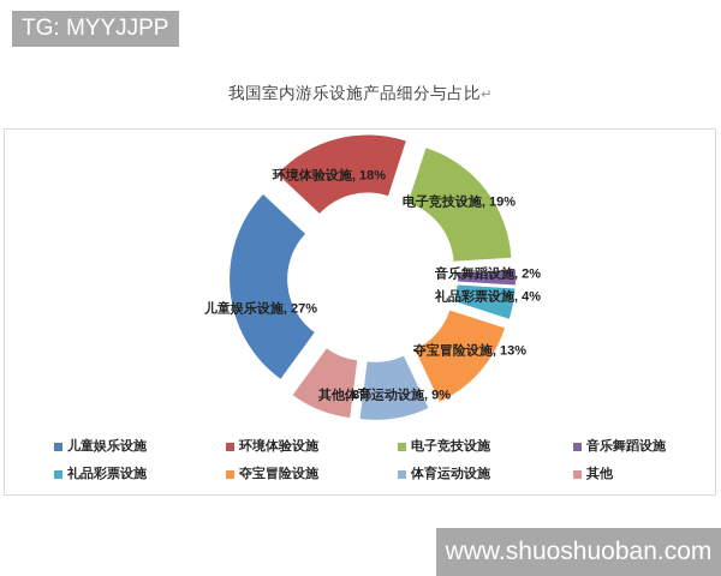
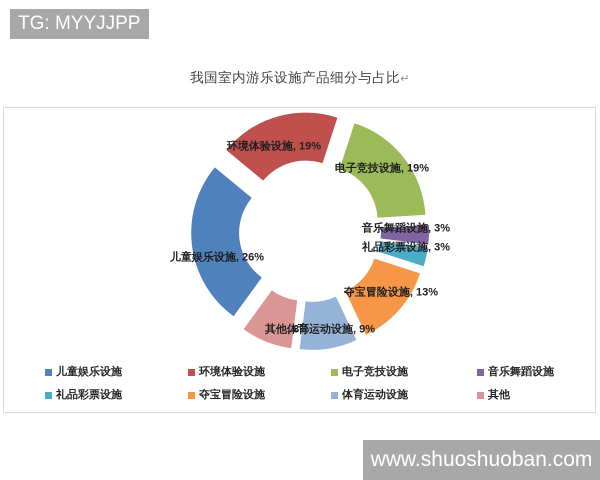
儿童娱乐设施: 27% -> 26%
环境体验设施: 18% -> 19%
音乐舞蹈设施: 2% -> 3%
礼品彩票设施: 4% -> 3%
